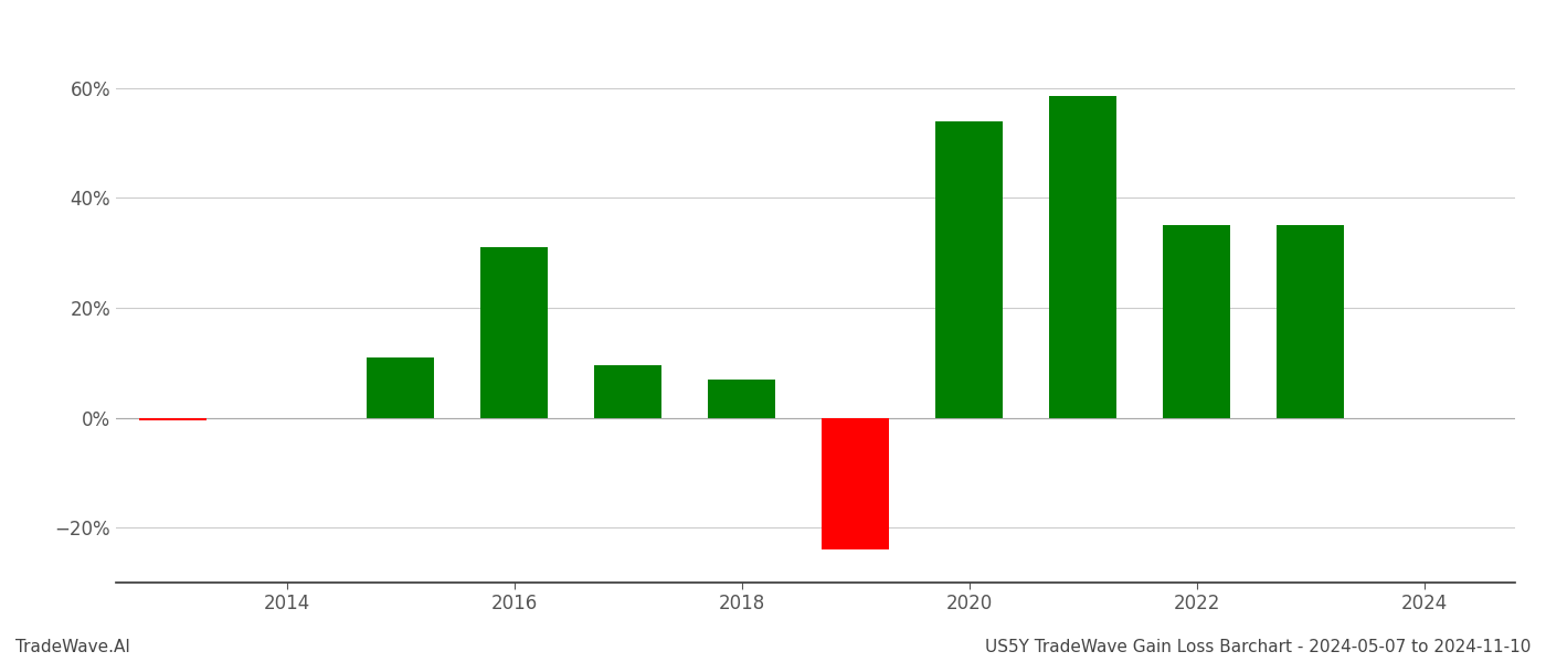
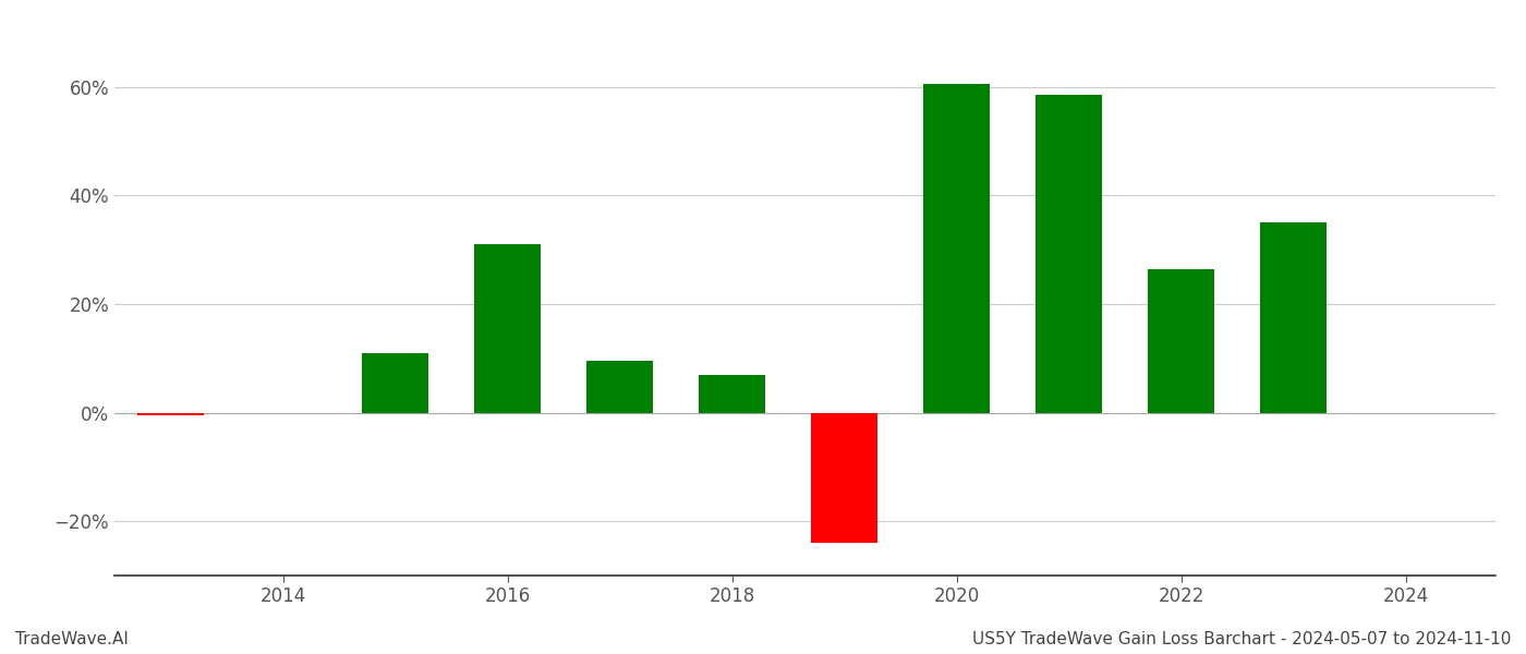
2020: 54.0% -> 60.5%
2022: 35.0% -> 26.5%
